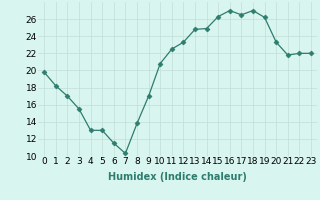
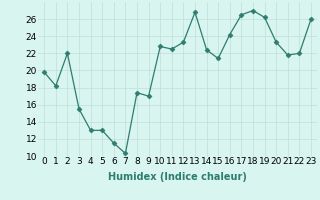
2: 17.0 -> 22.0
8: 13.8 -> 17.4
10: 20.8 -> 22.8
13: 24.8 -> 26.8
14: 24.9 -> 22.4
15: 26.3 -> 21.4
16: 27.0 -> 24.2
23: 22.0 -> 26.0
